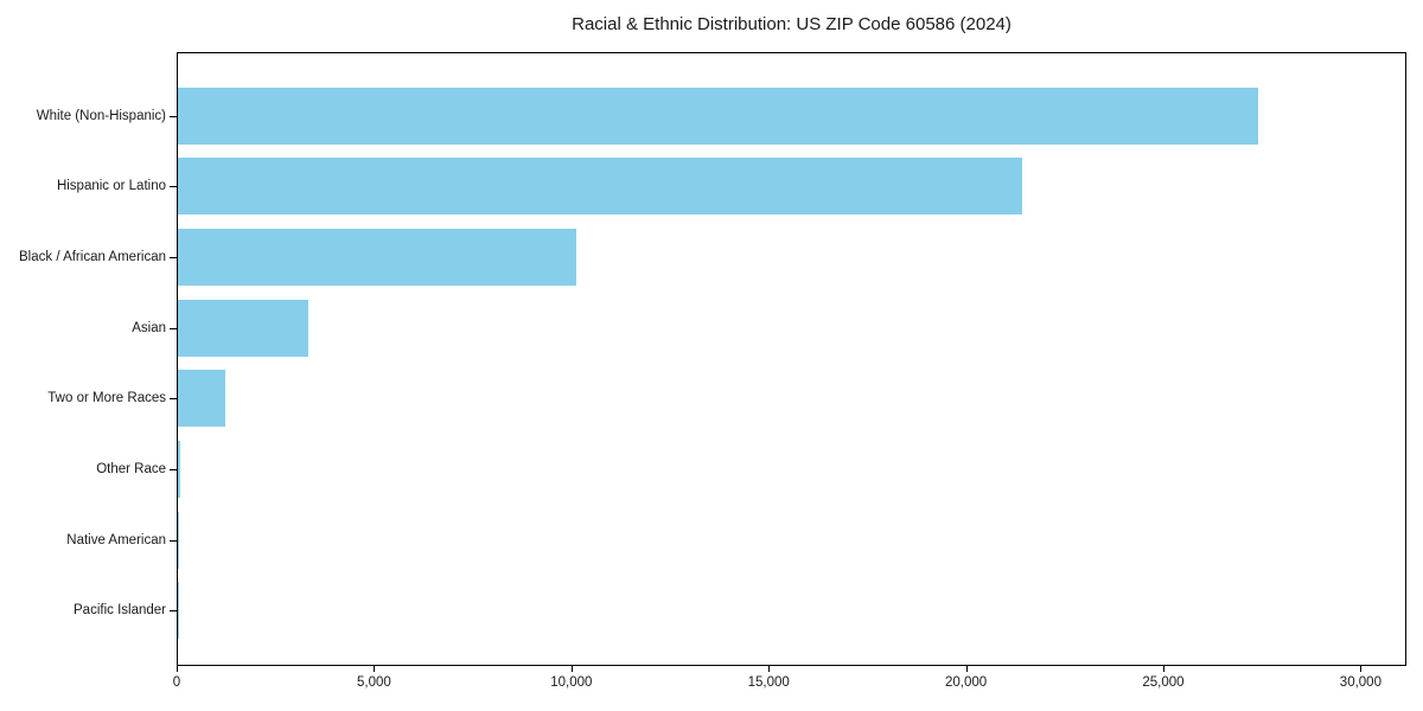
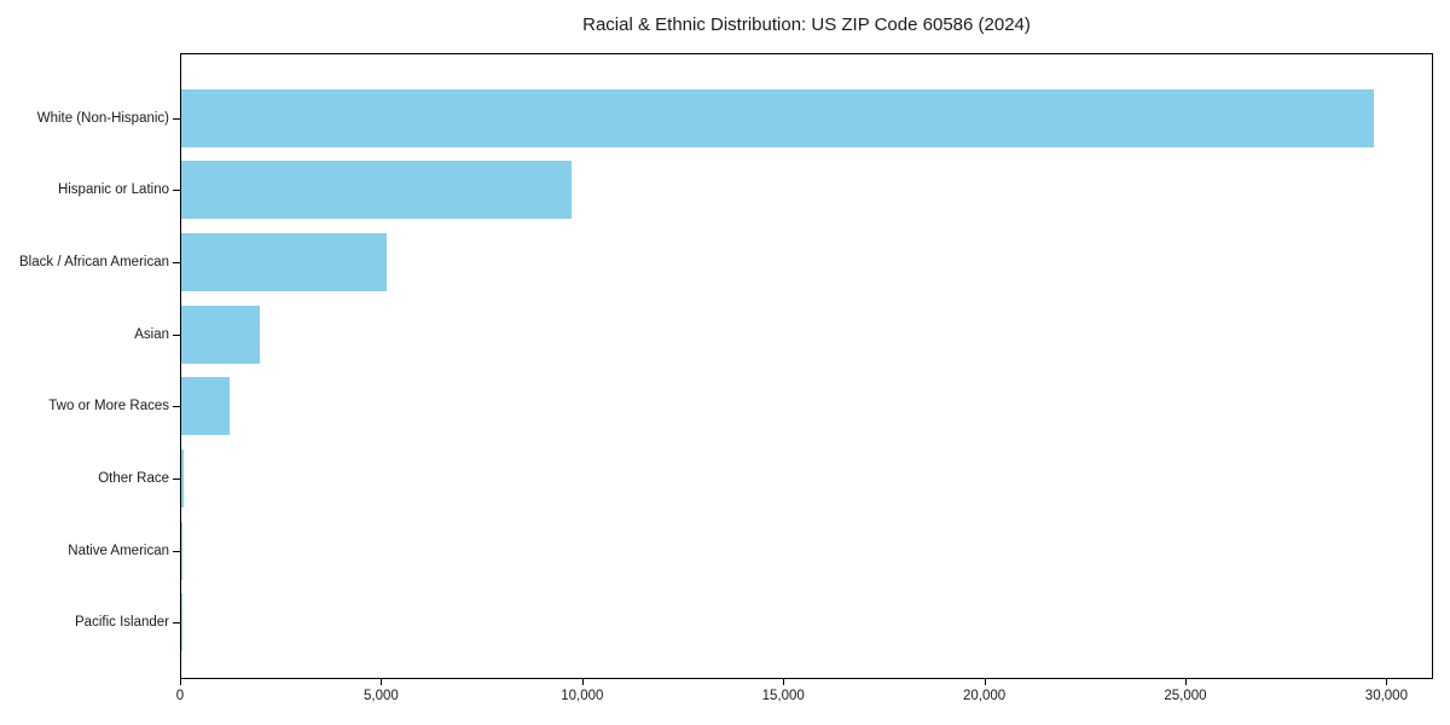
White (Non-Hispanic): 27400 -> 29700
Hispanic or Latino: 21400 -> 9700
Black / African American: 10100 -> 5100
Asian: 3300 -> 2000
